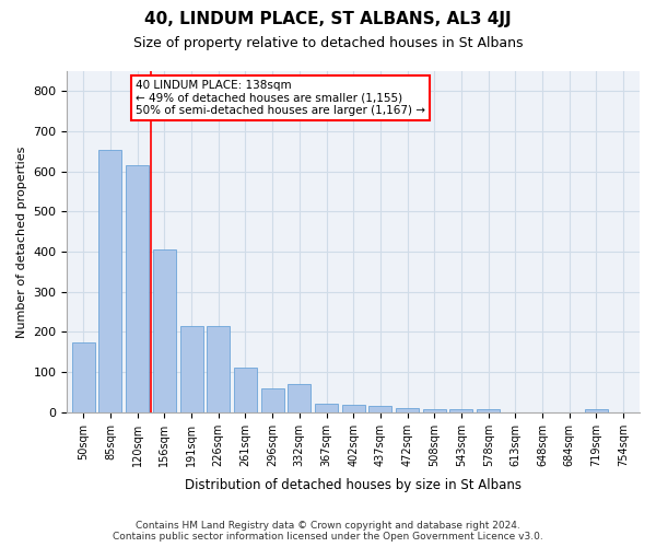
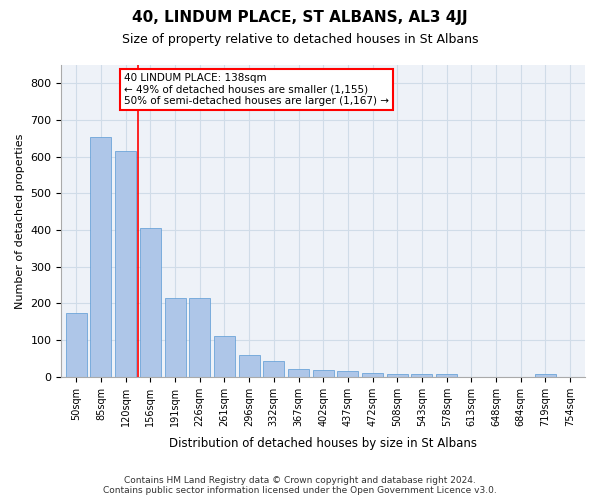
332sqm: 70 -> 43
